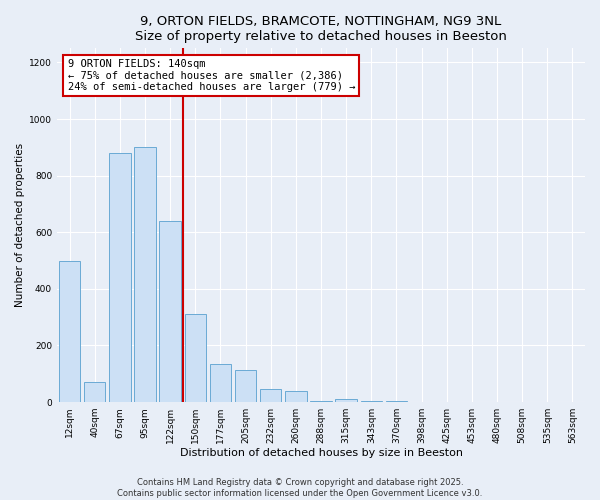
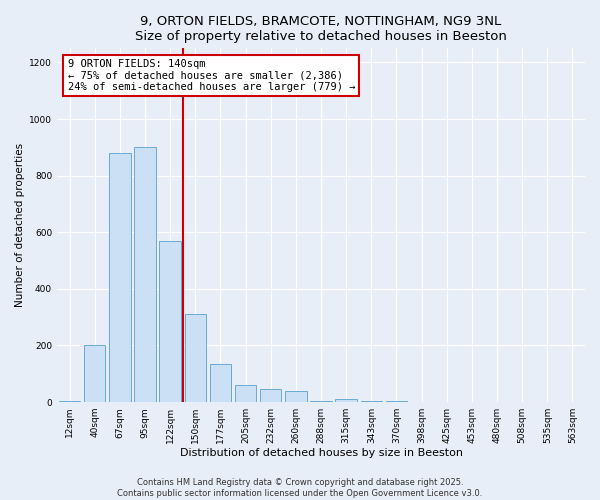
12sqm: 500 -> 5
40sqm: 70 -> 200
122sqm: 640 -> 570
205sqm: 115 -> 60
